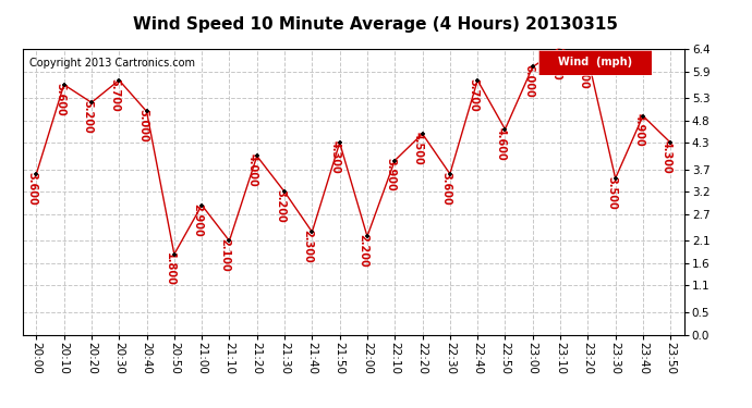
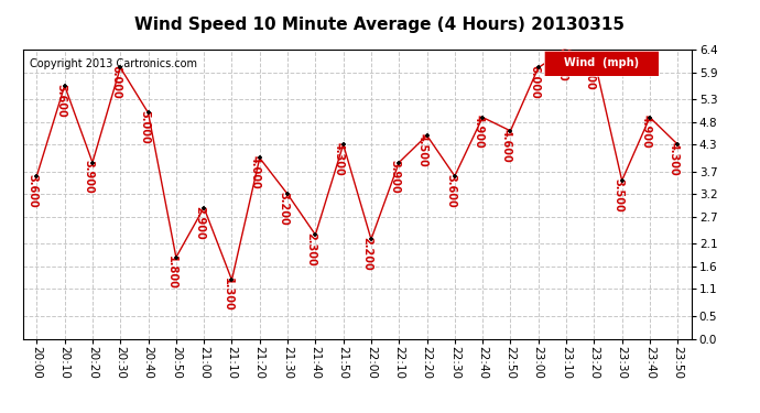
20:20: 5.200 -> 3.900
20:30: 5.700 -> 6.000
21:10: 2.100 -> 1.300
22:40: 5.700 -> 4.900
